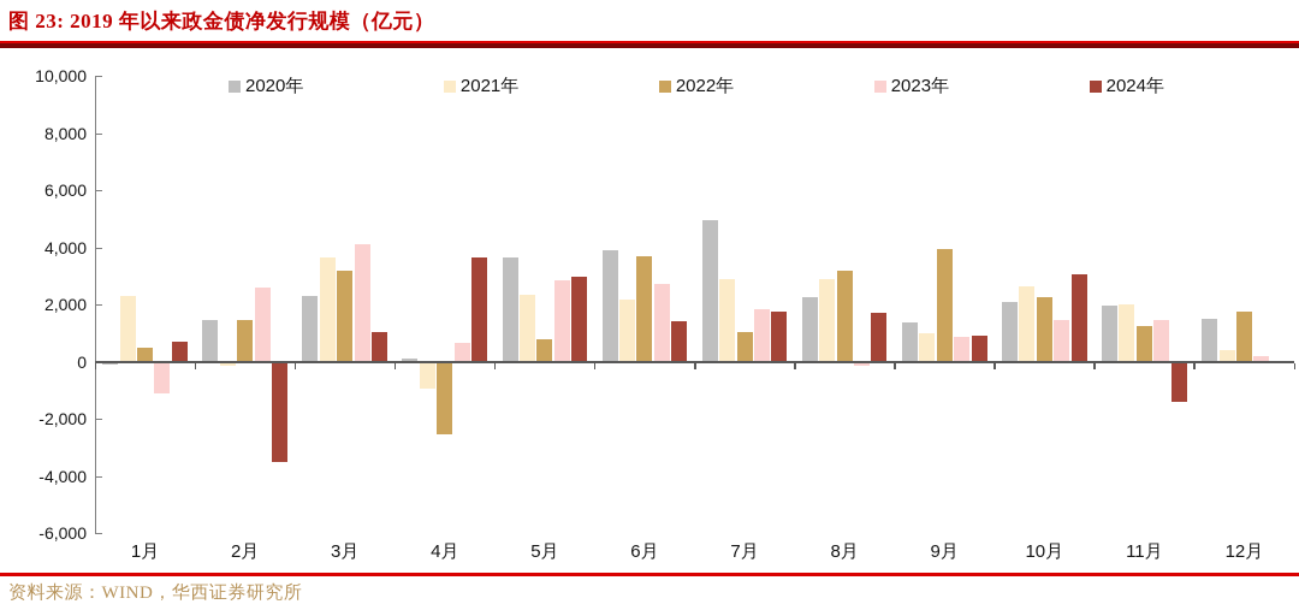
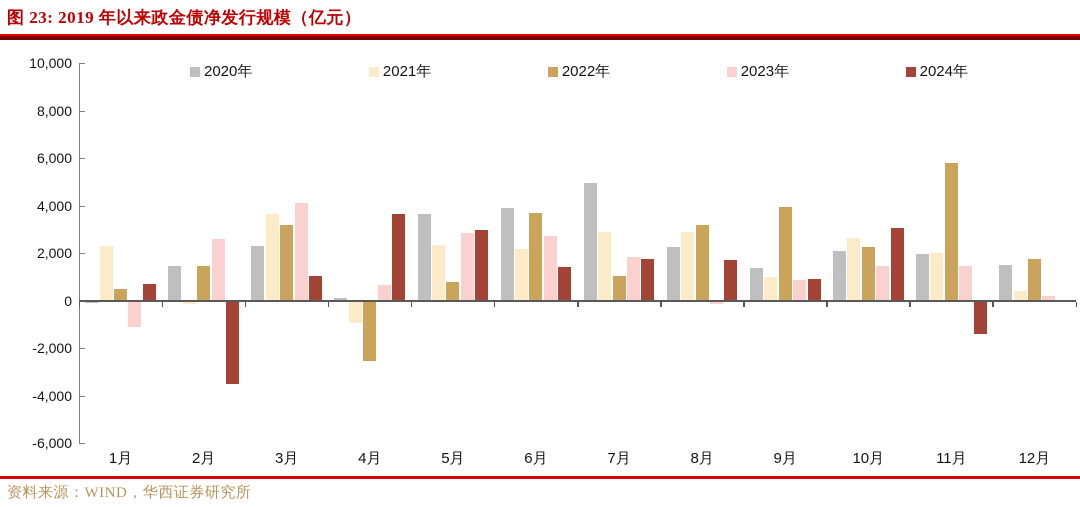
2022年/11月: 1200 -> 5800
